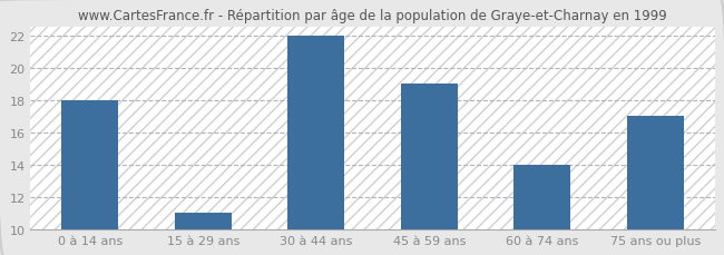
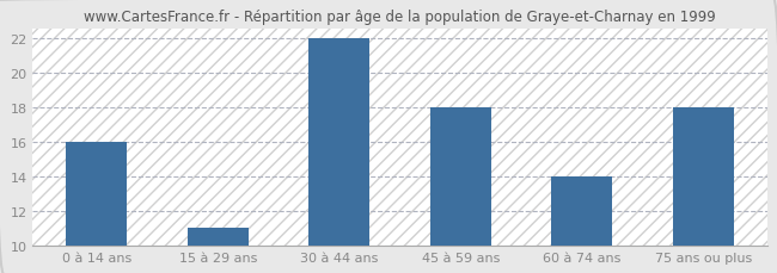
0 à 14 ans: 18 -> 16
45 à 59 ans: 19 -> 18
75 ans ou plus: 17 -> 18
